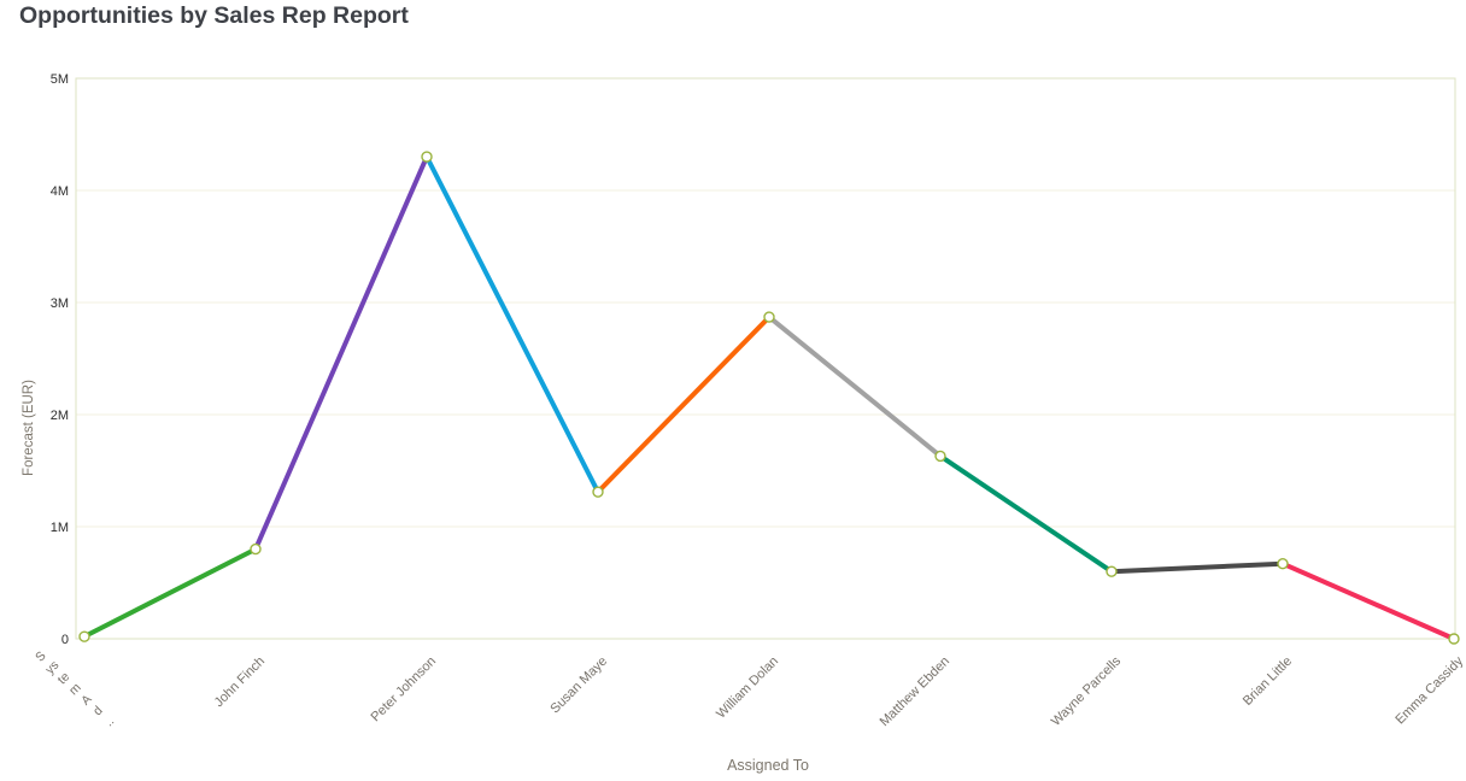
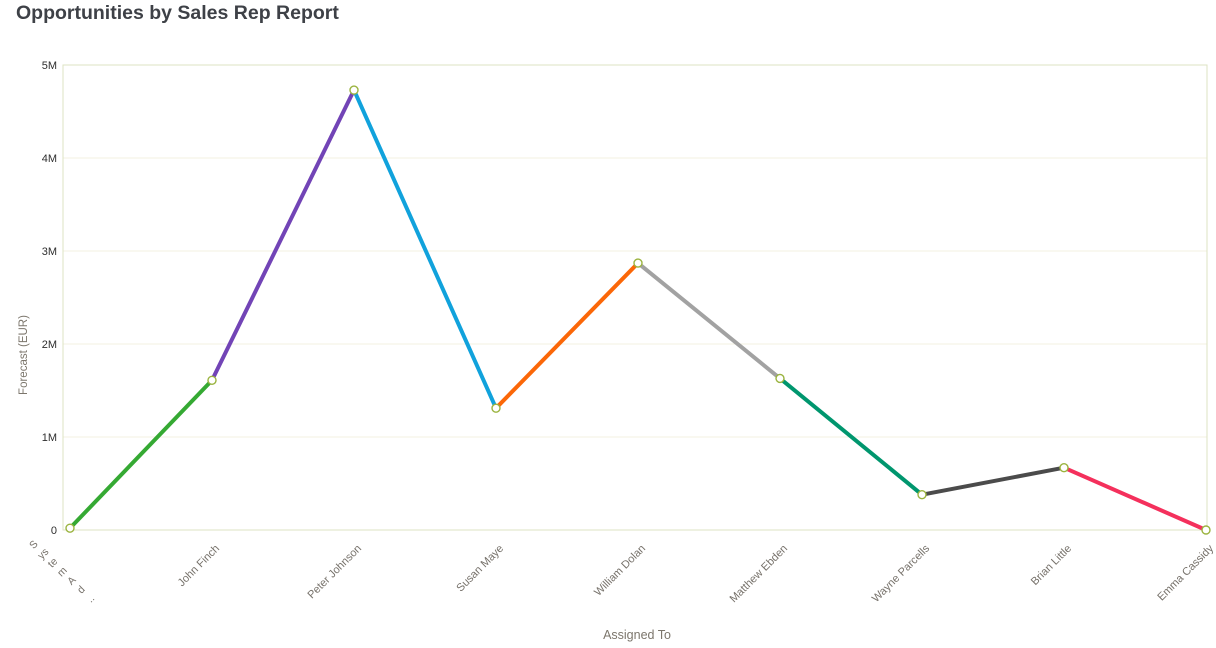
John Finch: 0.8M -> 1.6M
Peter Johnson: 4.3M -> 4.7M
Wayne Parcells: 0.6M -> 0.4M
